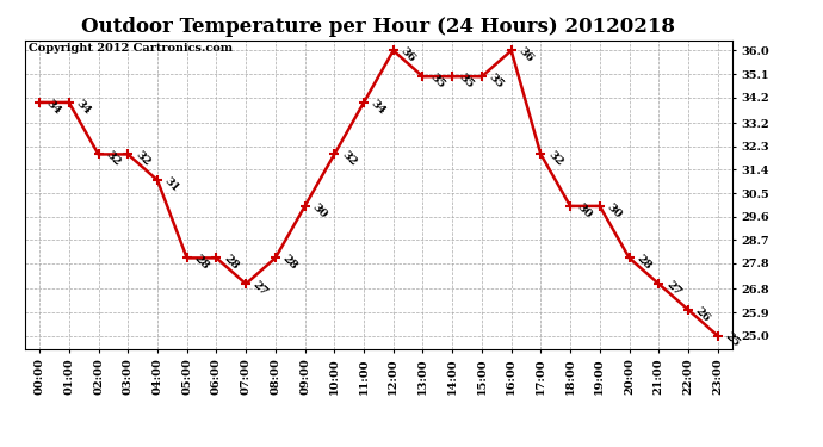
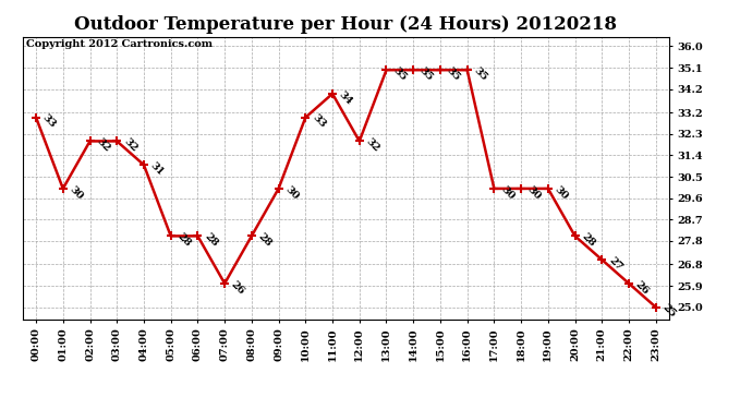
00:00: 34 -> 33
01:00: 34 -> 30
07:00: 27 -> 26
10:00: 32 -> 33
12:00: 36 -> 32
16:00: 36 -> 35
17:00: 32 -> 30
